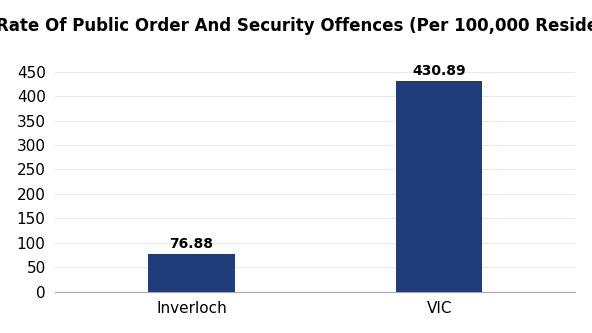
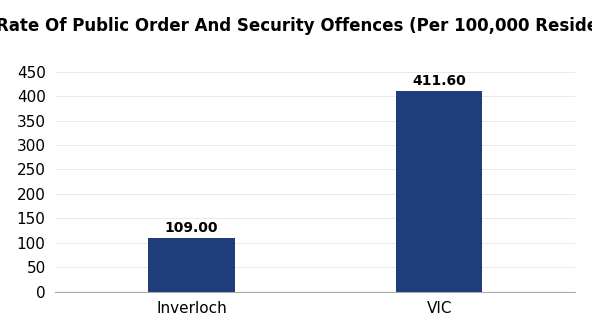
Inverloch: 76.88 -> 109.00
VIC: 430.89 -> 411.60
